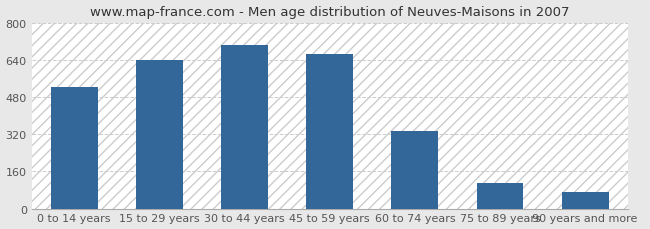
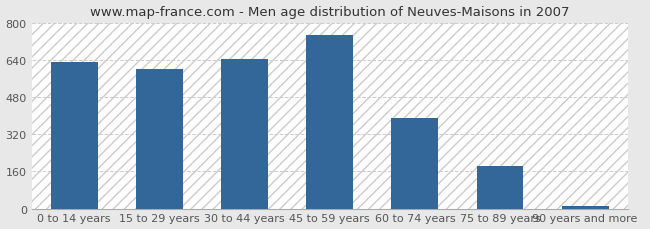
0 to 14 years: 525 -> 632
15 to 29 years: 640 -> 600
30 to 44 years: 705 -> 645
45 to 59 years: 665 -> 748
60 to 74 years: 335 -> 390
75 to 89 years: 110 -> 183
90 years and more: 70 -> 12
